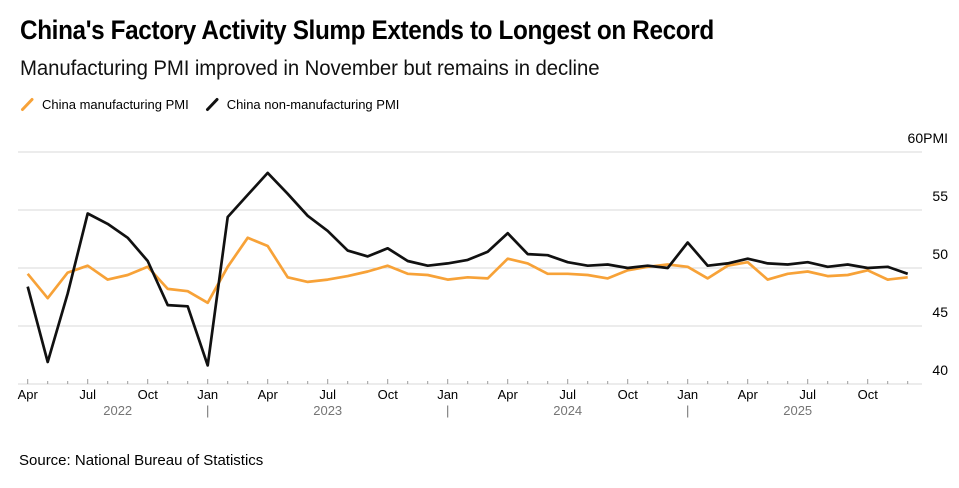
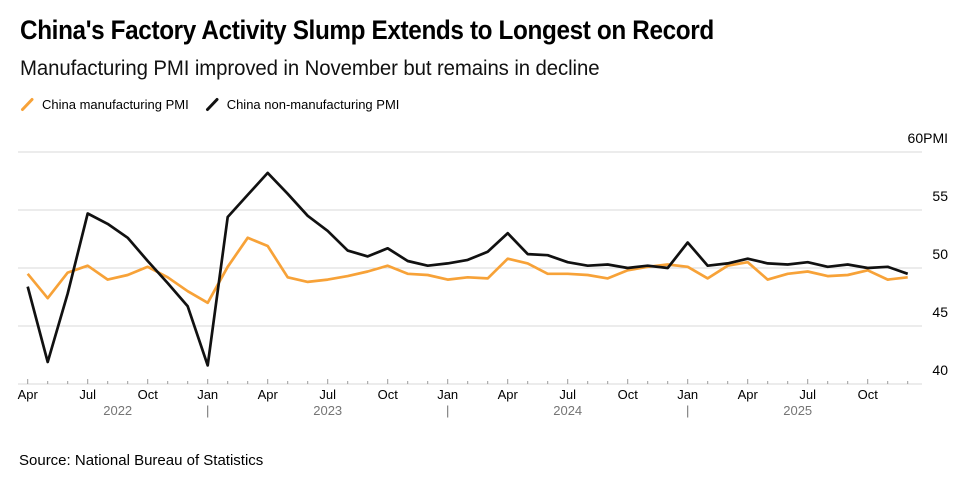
China manufacturing PMI/Oct 2022: 48.2 -> 49.2
China non-manufacturing PMI/Oct 2022: 46.8 -> 48.7
